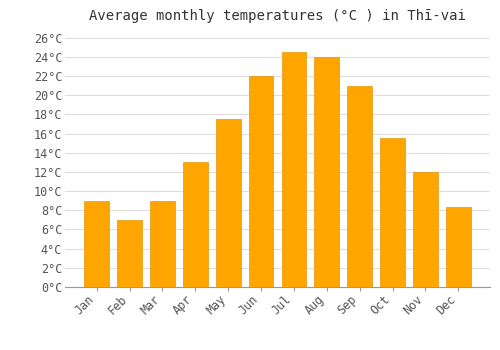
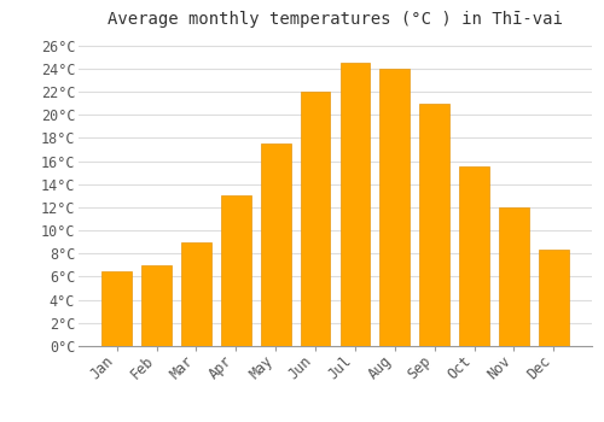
Jan: 9.0°C -> 6.5°C
